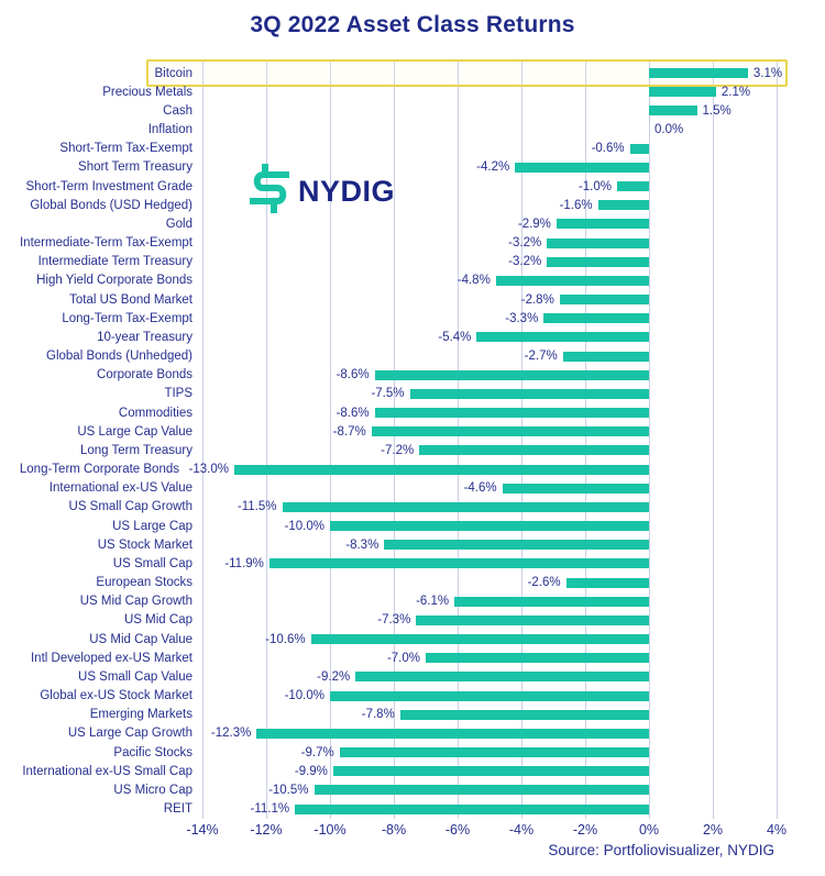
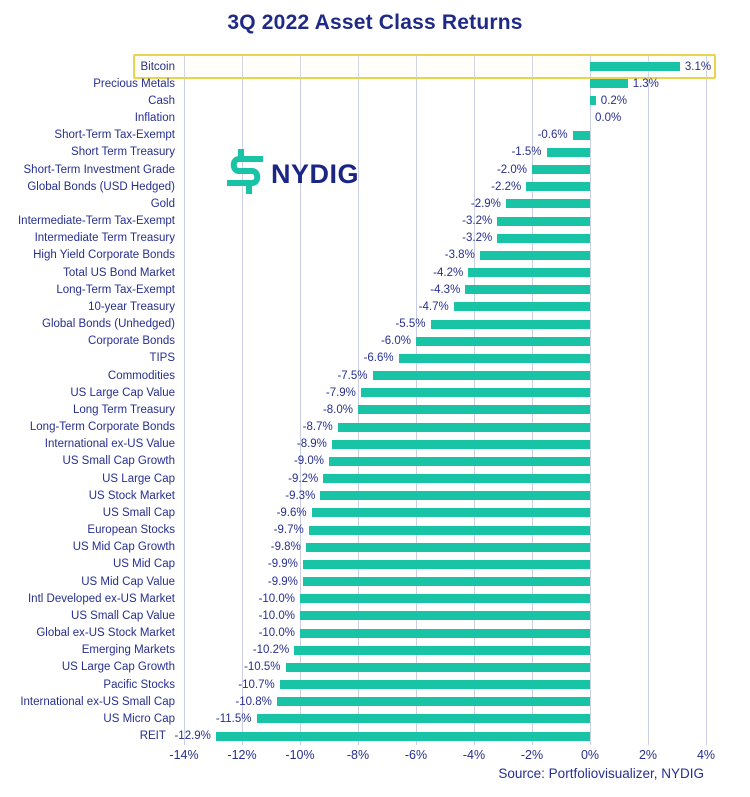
Precious Metals: 2.1% -> 1.3%
Cash: 1.5% -> 0.2%
Short Term Treasury: -4.2% -> -1.5%
Short-Term Investment Grade: -1.0% -> -2.0%
Global Bonds (USD Hedged): -1.6% -> -2.2%
High Yield Corporate Bonds: -4.8% -> -3.8%
Total US Bond Market: -2.8% -> -4.2%
Long-Term Tax-Exempt: -3.3% -> -4.3%
10-year Treasury: -5.4% -> -4.7%
Global Bonds (Unhedged): -2.7% -> -5.5%
Corporate Bonds: -8.6% -> -6.0%
TIPS: -7.5% -> -6.6%
Commodities: -8.6% -> -7.5%
US Large Cap Value: -8.7% -> -7.9%
Long Term Treasury: -7.2% -> -8.0%
Long-Term Corporate Bonds: -13.0% -> -8.7%
International ex-US Value: -4.6% -> -8.9%
US Small Cap Growth: -11.5% -> -9.0%
US Large Cap: -10.0% -> -9.2%
US Stock Market: -8.3% -> -9.3%
US Small Cap: -11.9% -> -9.6%
European Stocks: -2.6% -> -9.7%
US Mid Cap Growth: -6.1% -> -9.8%
US Mid Cap: -7.3% -> -9.9%
US Mid Cap Value: -10.6% -> -9.9%
Intl Developed ex-US Market: -7.0% -> -10.0%
US Small Cap Value: -9.2% -> -10.0%
Emerging Markets: -7.8% -> -10.2%
US Large Cap Growth: -12.3% -> -10.5%
Pacific Stocks: -9.7% -> -10.7%
International ex-US Small Cap: -9.9% -> -10.8%
US Micro Cap: -10.5% -> -11.5%
REIT: -11.1% -> -12.9%
